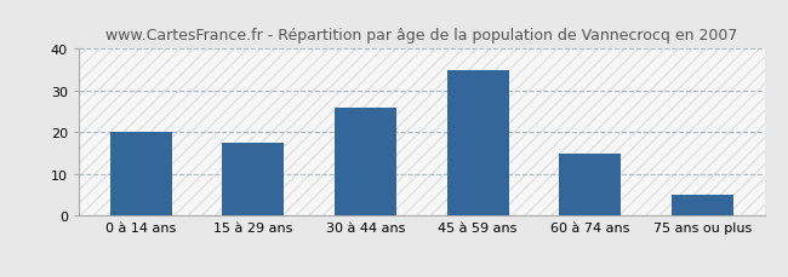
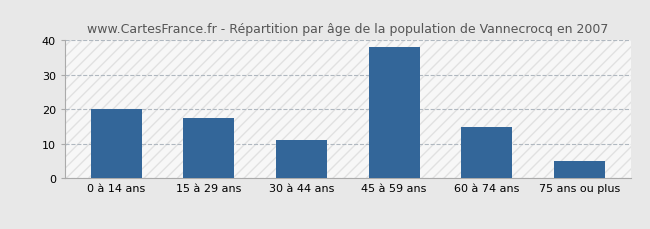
30 à 44 ans: 26.0 -> 11.0
45 à 59 ans: 35.0 -> 38.0
